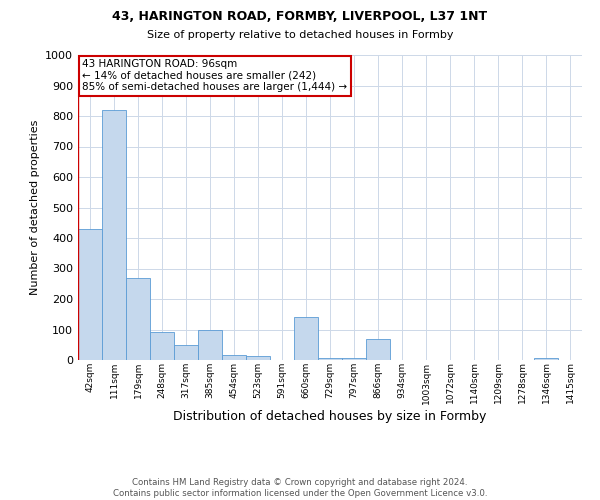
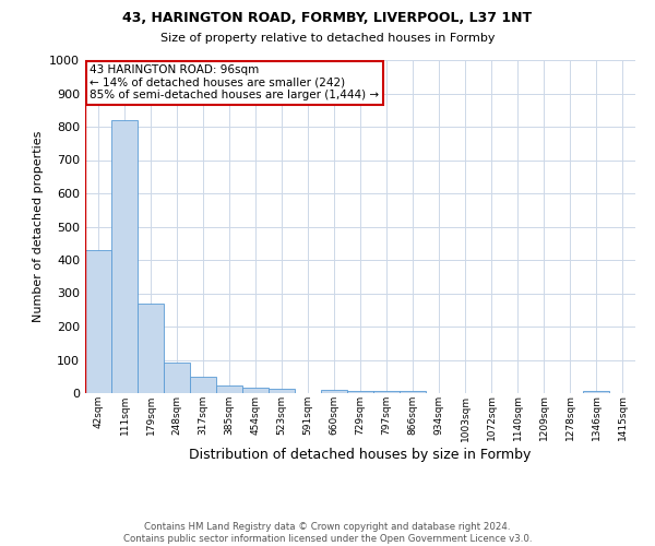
385sqm: 100 -> 23
660sqm: 140 -> 10
866sqm: 70 -> 8
